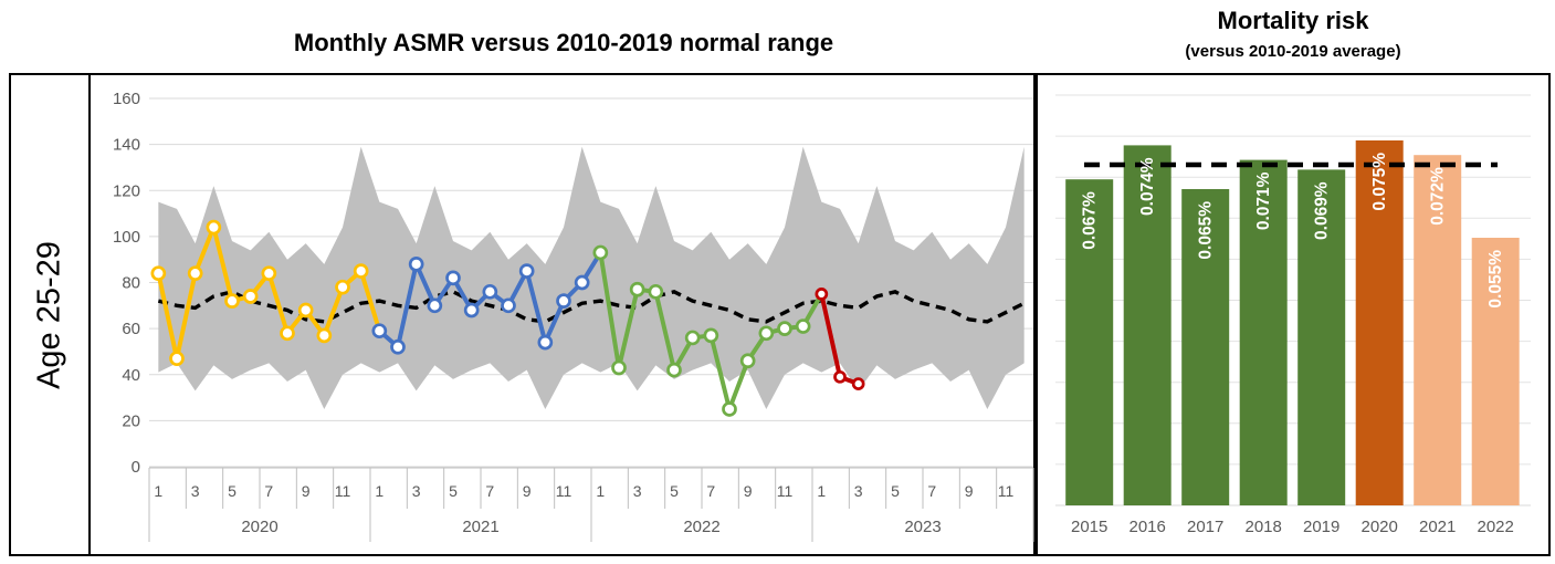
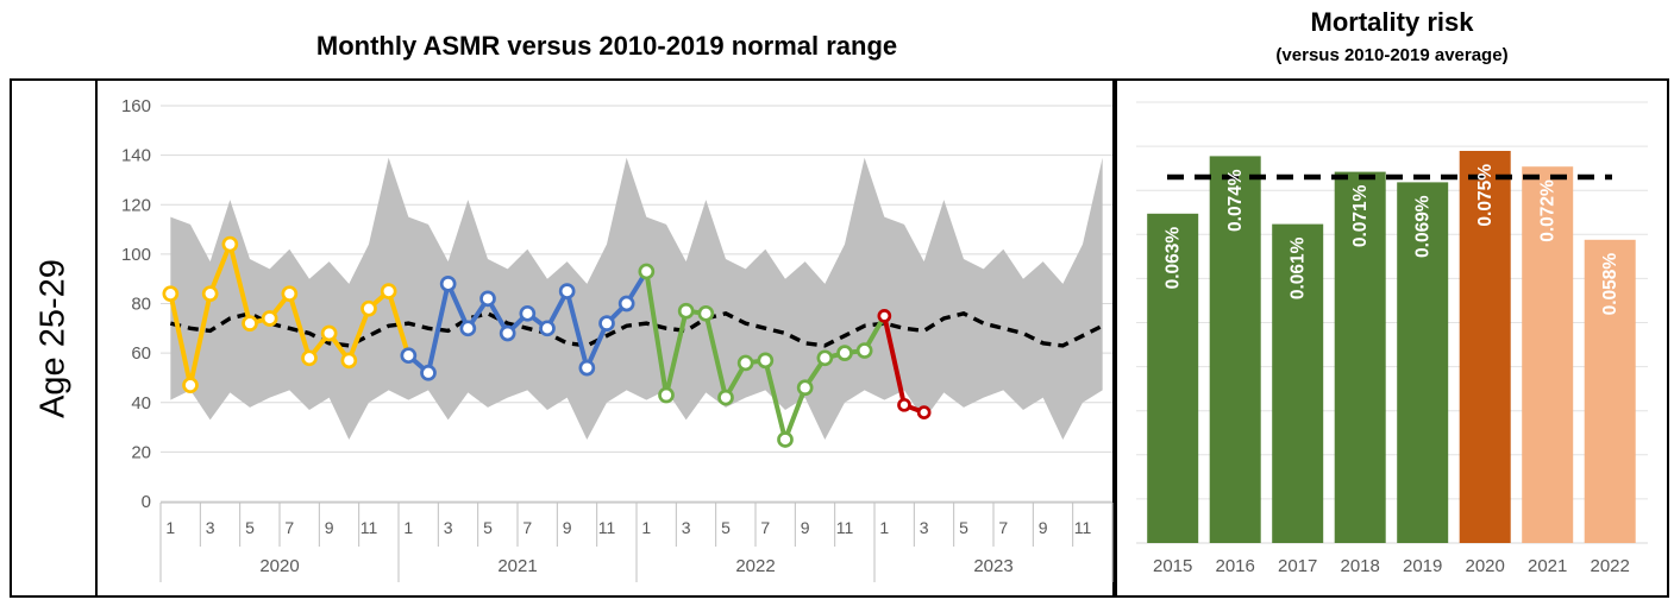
Mortality risk/2015: 0.067% -> 0.063%
Mortality risk/2017: 0.065% -> 0.061%
Mortality risk/2022: 0.055% -> 0.058%
